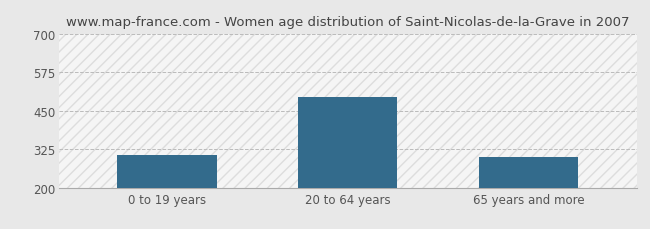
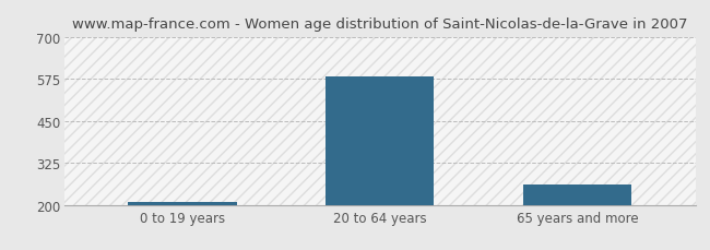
0 to 19 years: 305 -> 207
20 to 64 years: 495 -> 583
65 years and more: 300 -> 260
